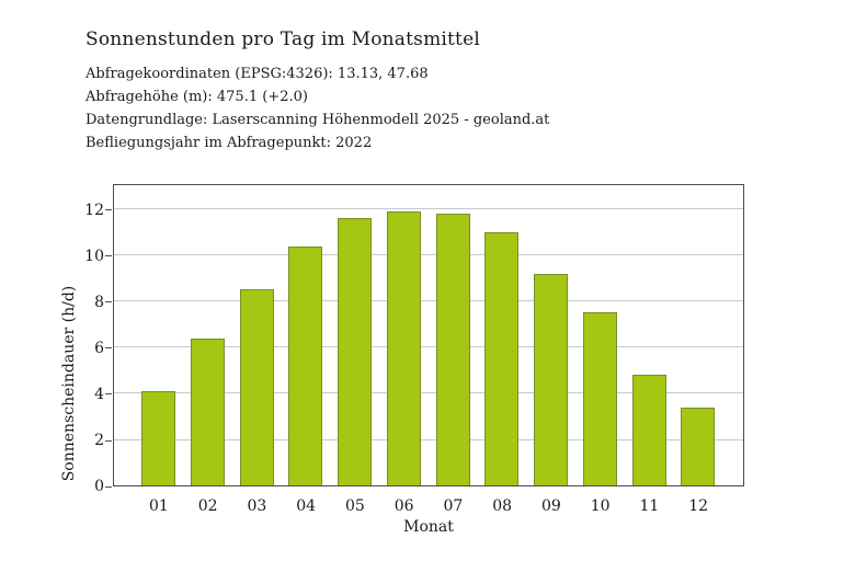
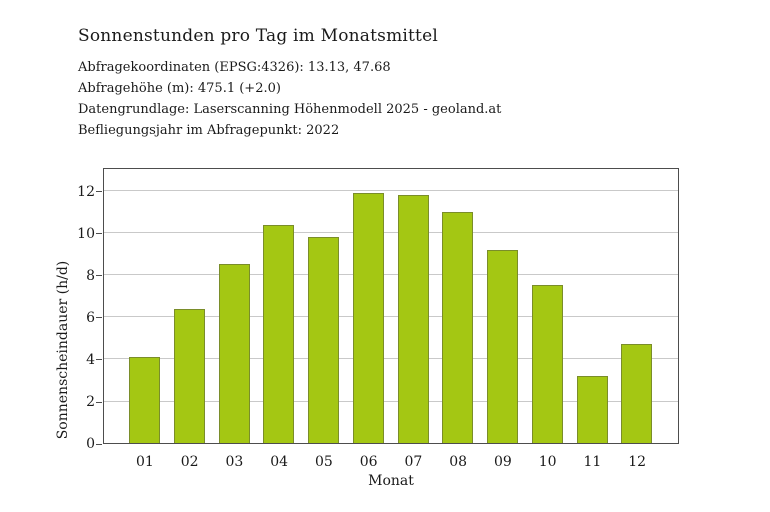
05: 11.6 -> 9.8
11: 4.8 -> 3.2
12: 3.4 -> 4.7
